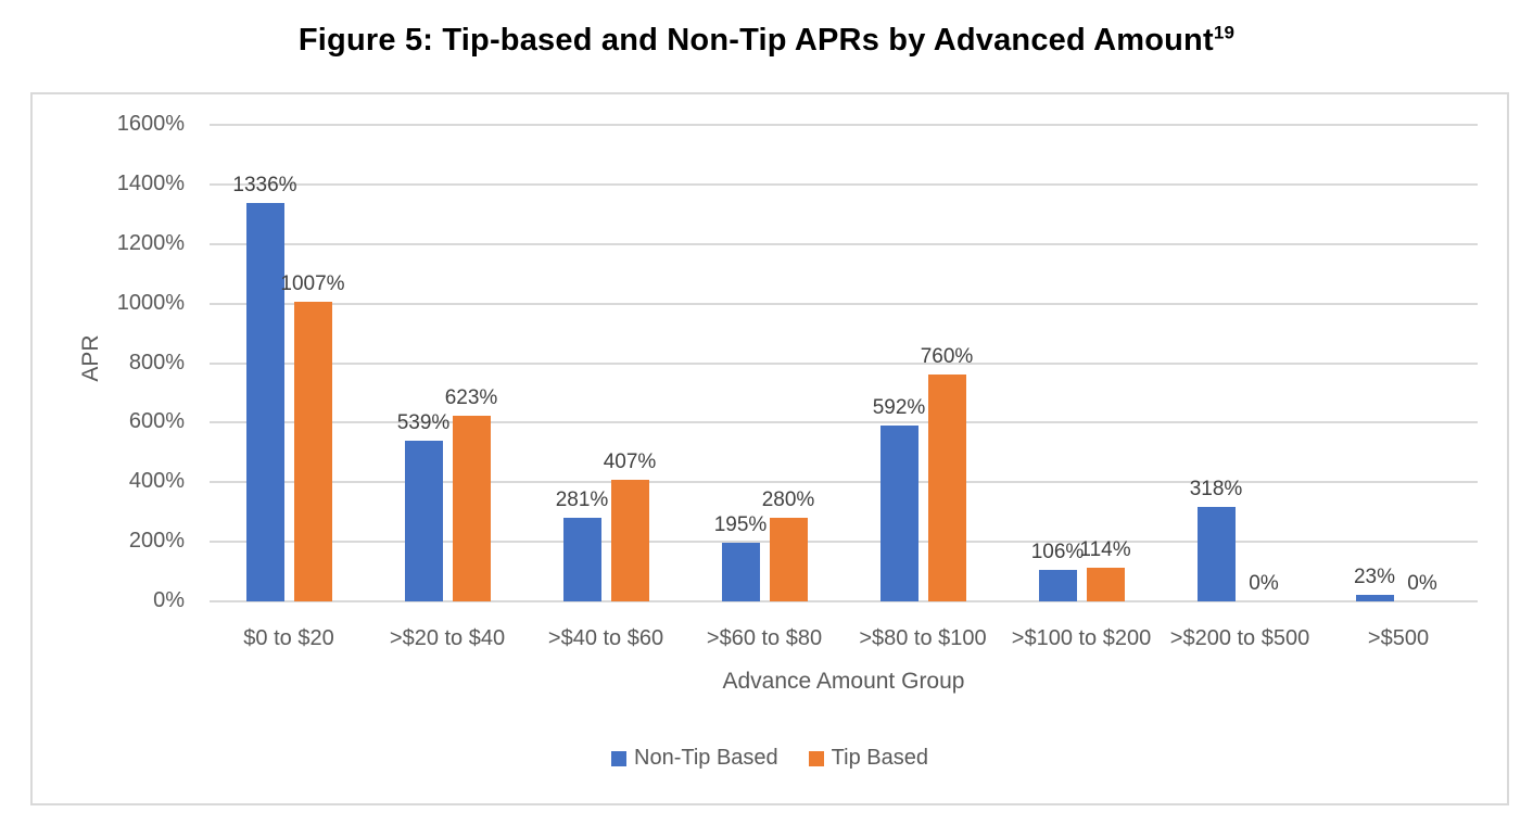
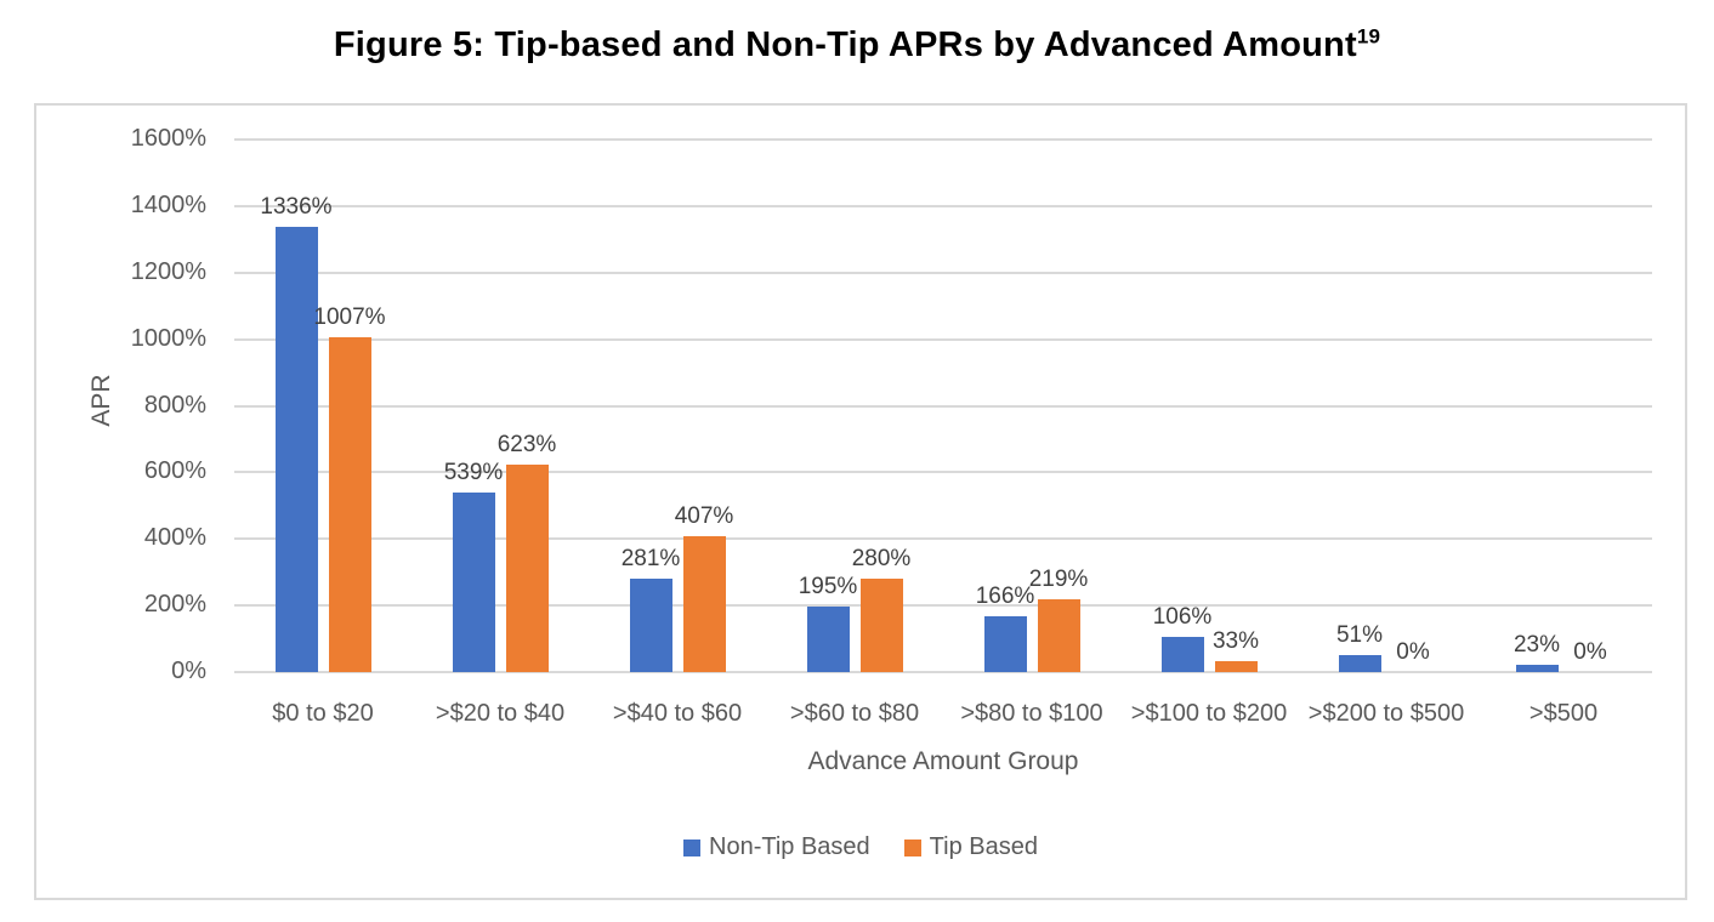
Non-Tip Based/>$80 to $100: 592% -> 166%
Tip Based/>$80 to $100: 760% -> 219%
Tip Based/>$100 to $200: 114% -> 33%
Non-Tip Based/>$200 to $500: 318% -> 51%
